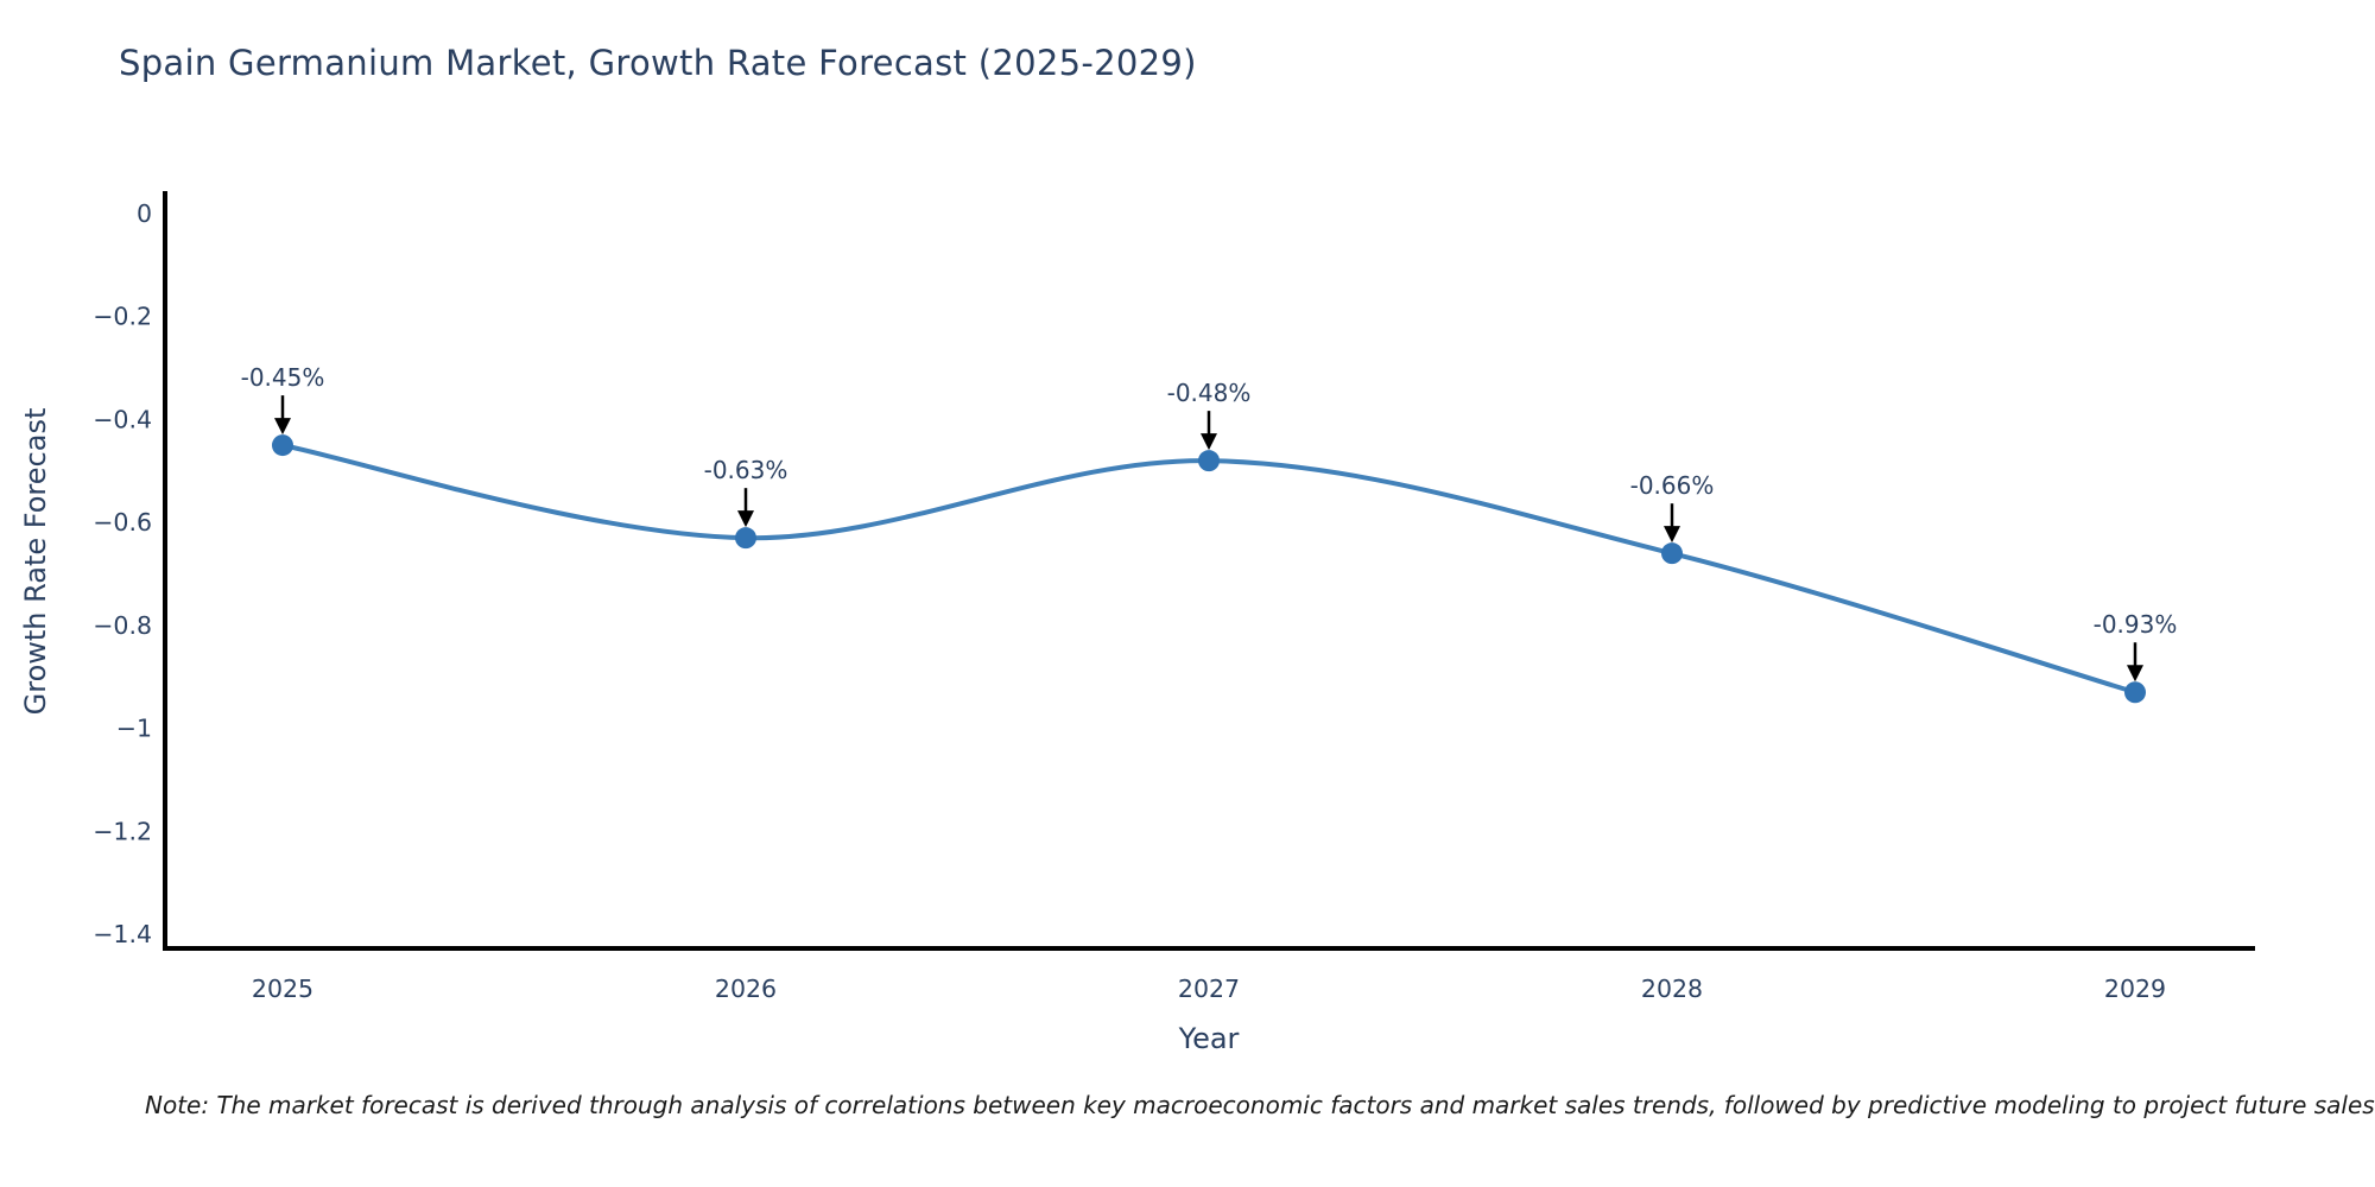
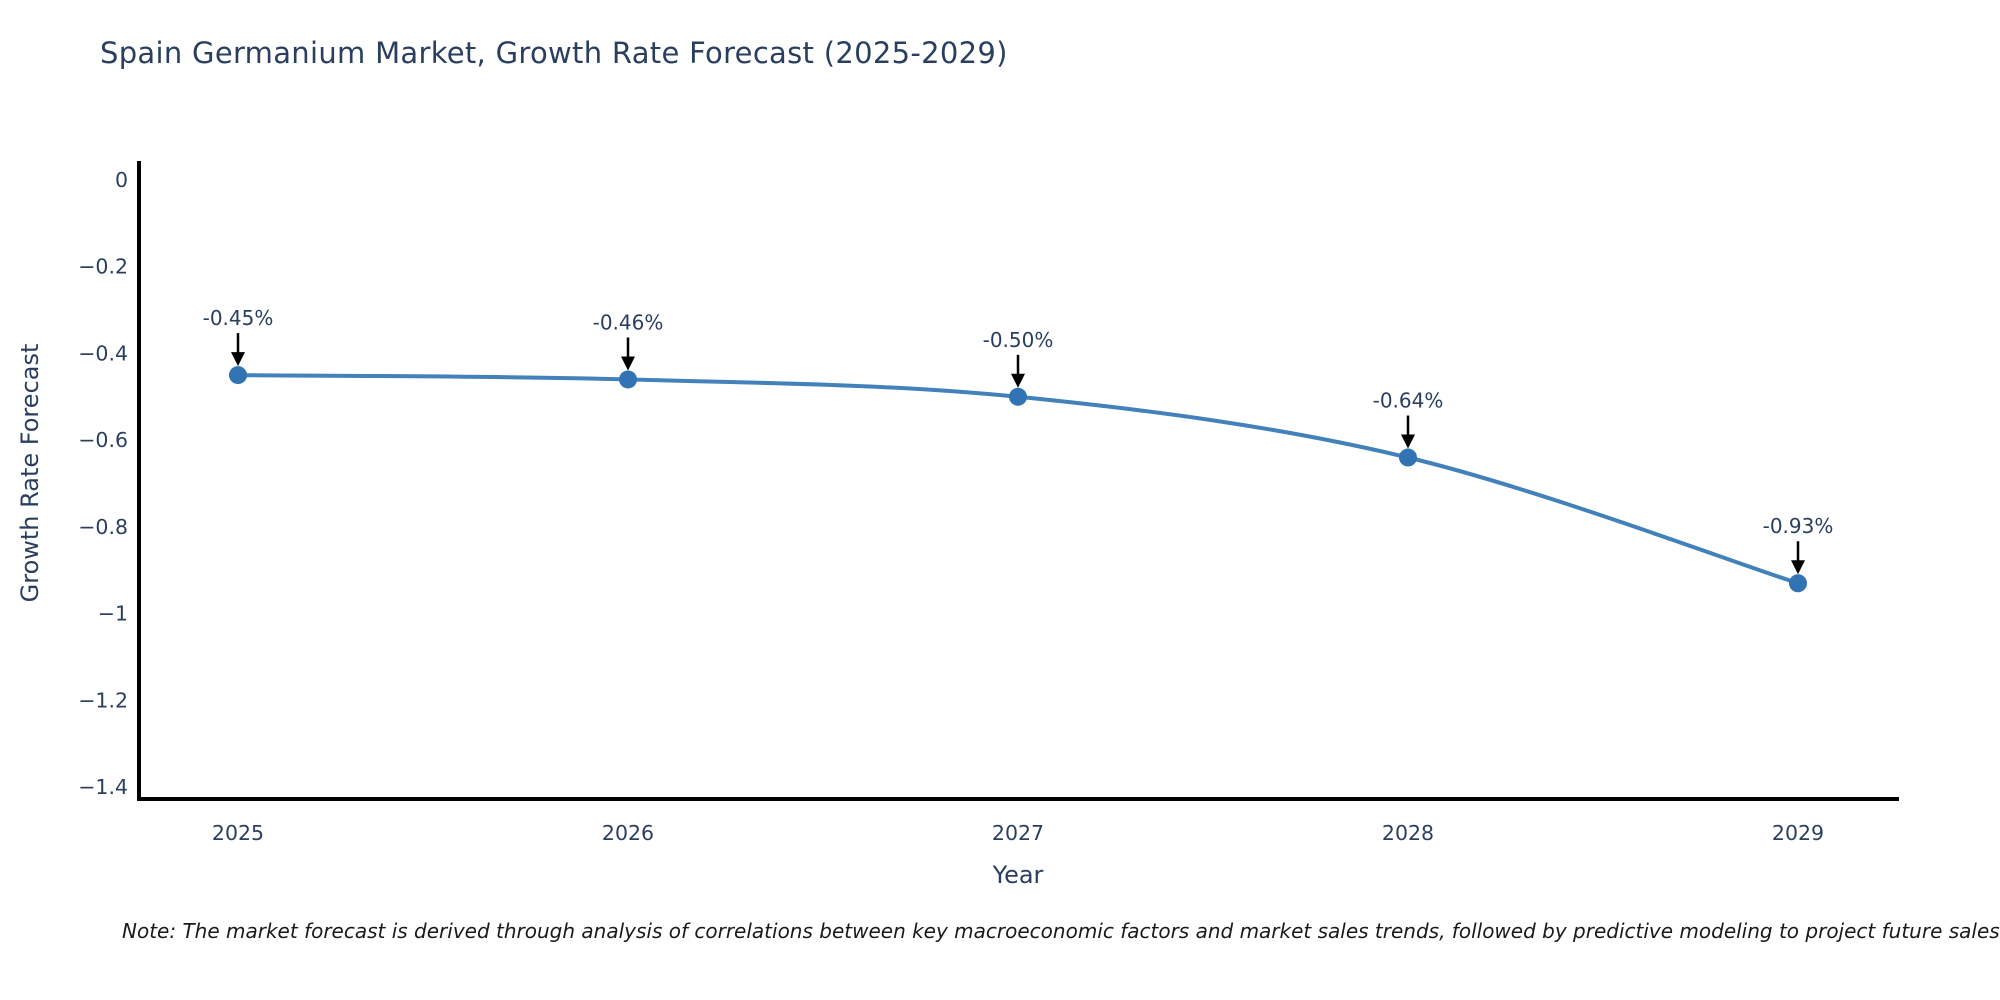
2026: -0.63% -> -0.46%
2027: -0.48% -> -0.50%
2028: -0.66% -> -0.64%
